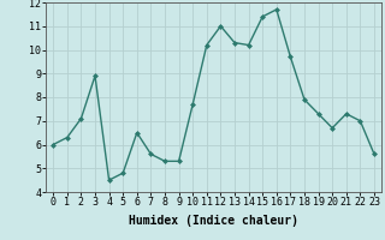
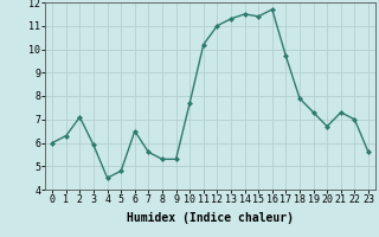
3: 8.9 -> 5.9
13: 10.3 -> 11.3
14: 10.2 -> 11.5
